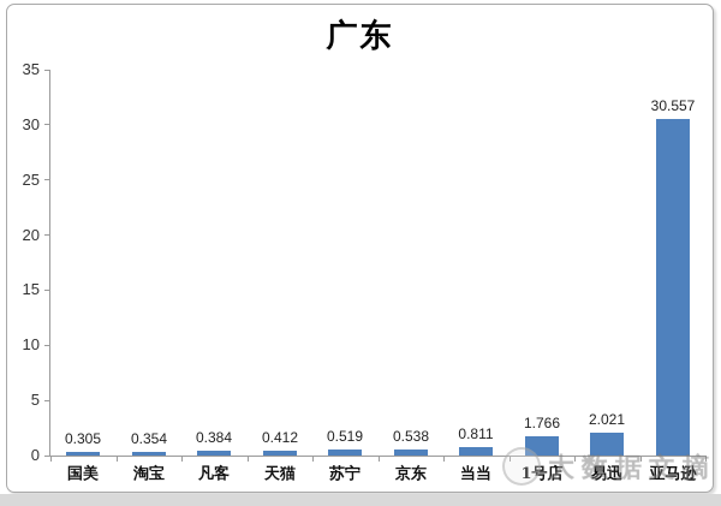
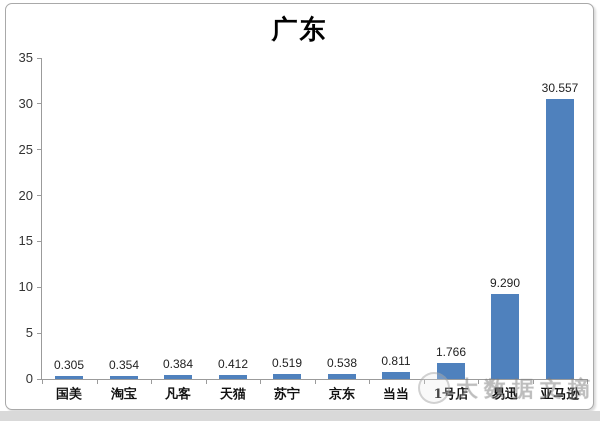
易迅: 2.021 -> 9.290
